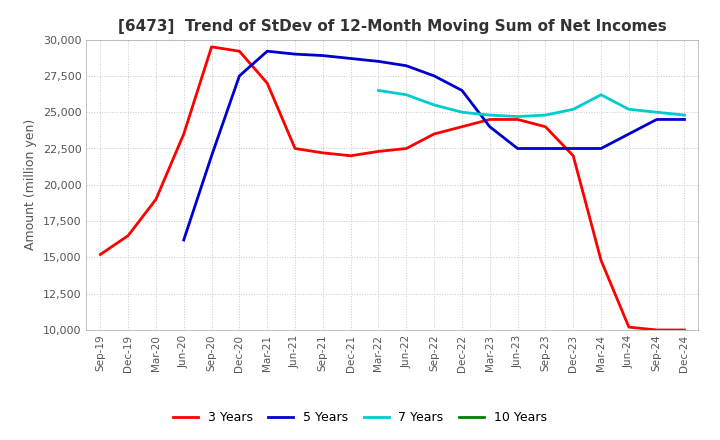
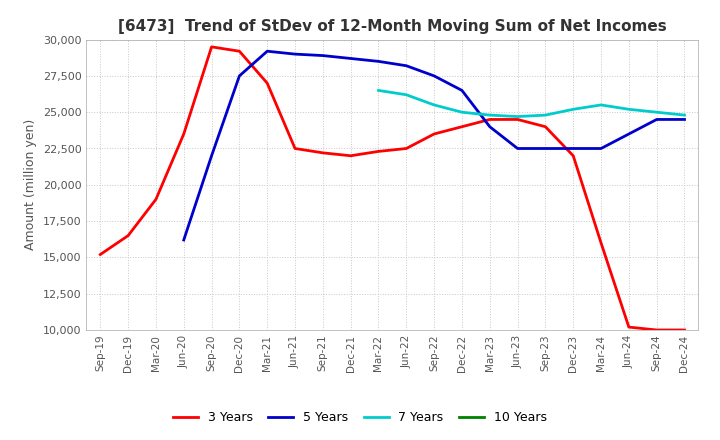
3 Years/Mar-24: 14,800 -> 16,000
7 Years/Mar-24: 26,200 -> 25,500
